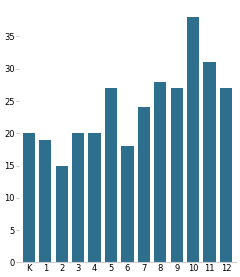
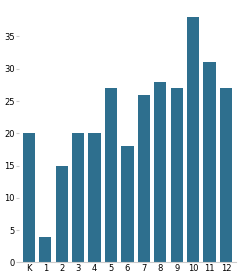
1: 19 -> 4
7: 24 -> 26
